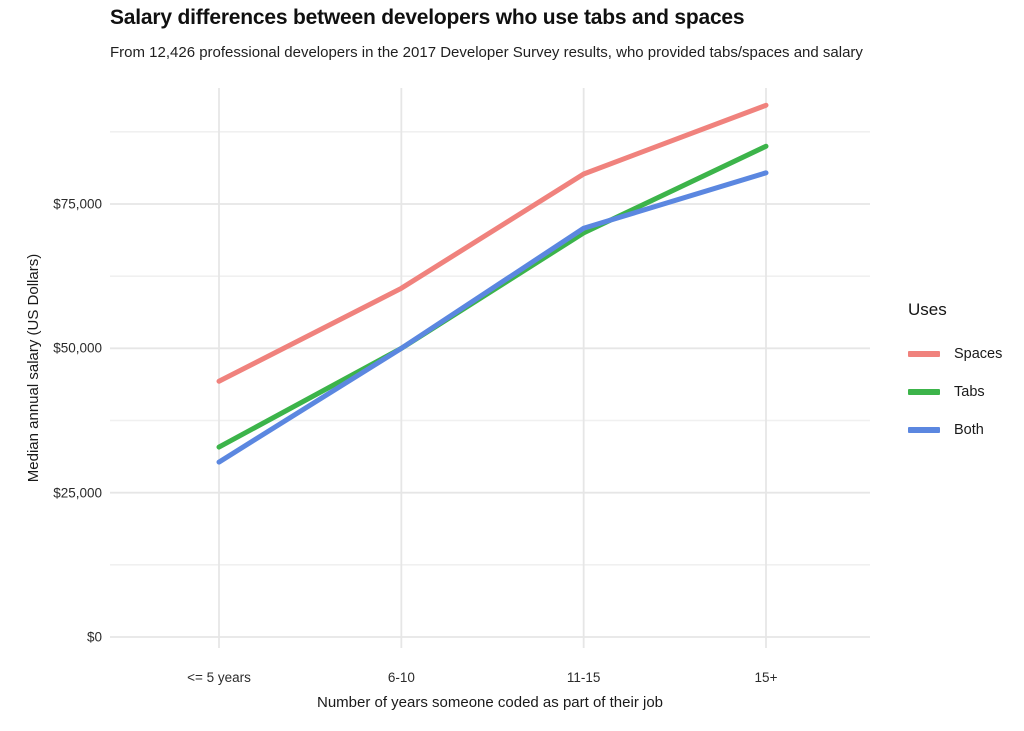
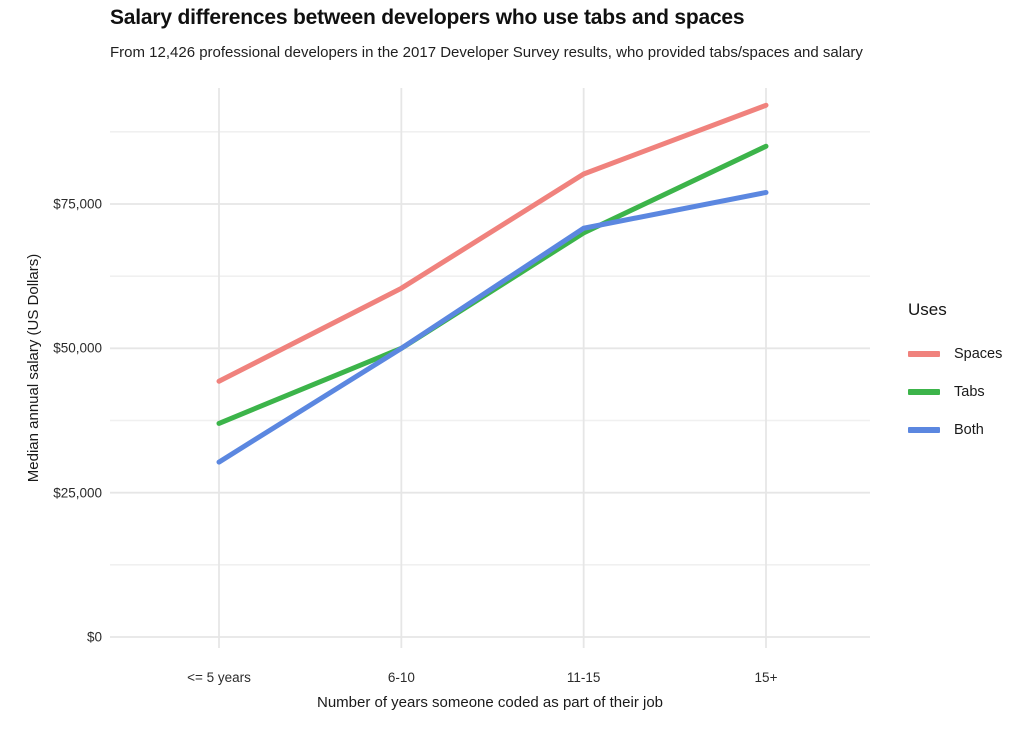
Tabs/<= 5 years: $33000 -> $37000
Both/15+: $80000 -> $77000
